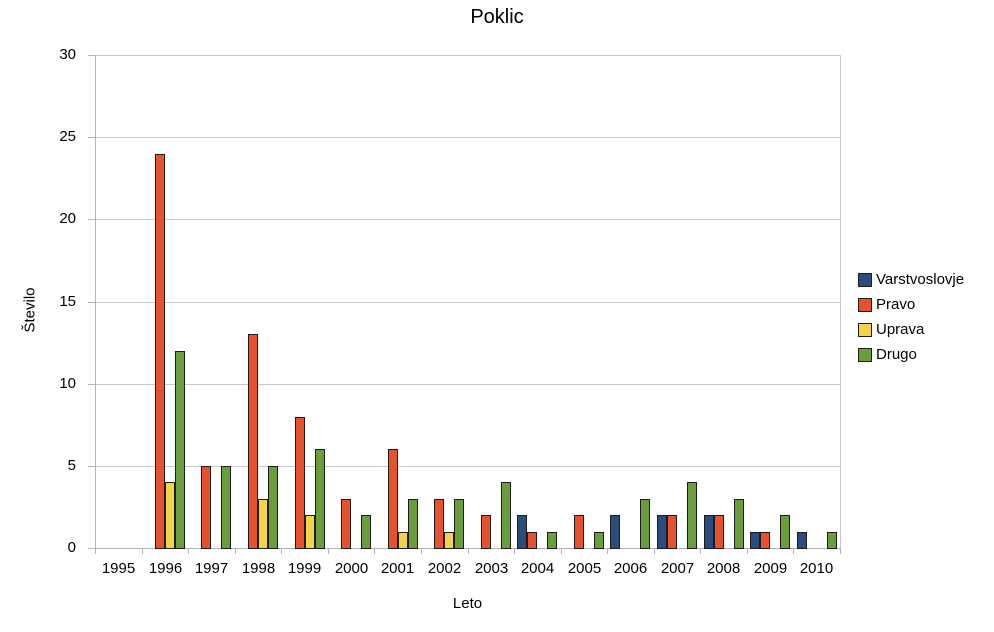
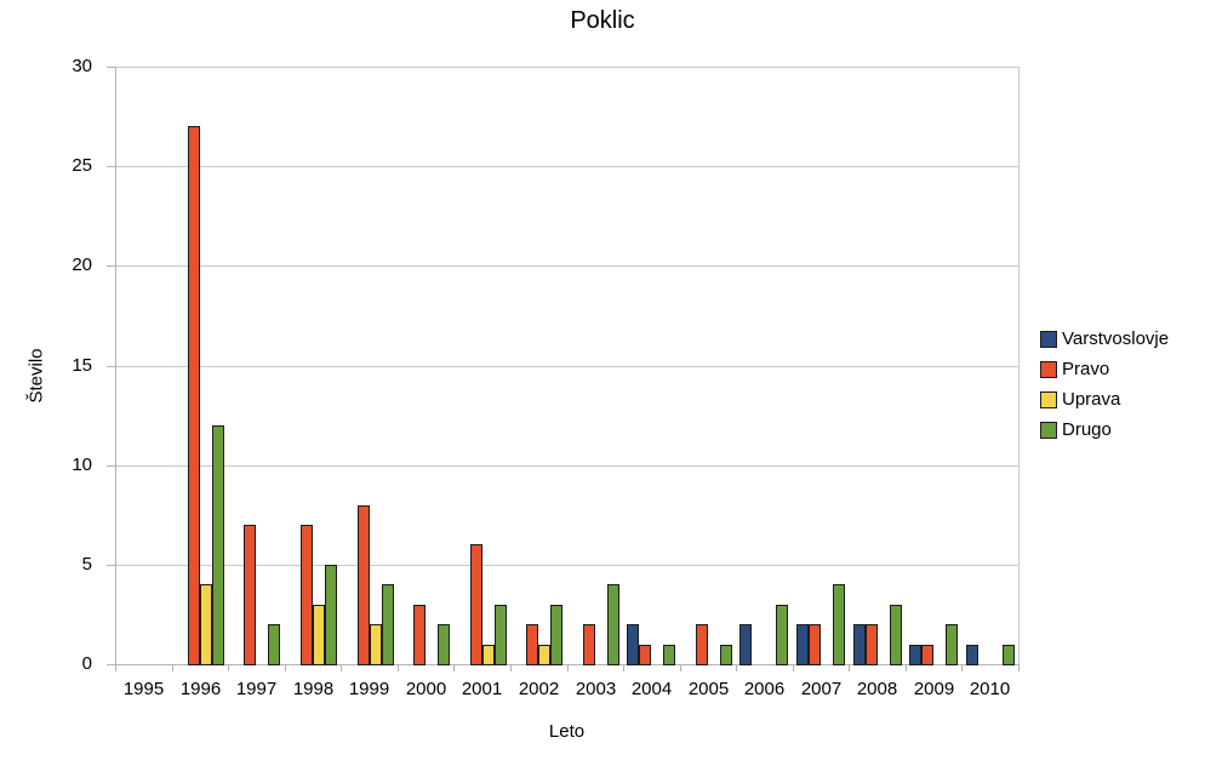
Pravo/1996: 24 -> 27
Pravo/1997: 5 -> 7
Drugo/1997: 5 -> 2
Pravo/1998: 13 -> 7
Drugo/1999: 6 -> 4
Pravo/2002: 3 -> 2
